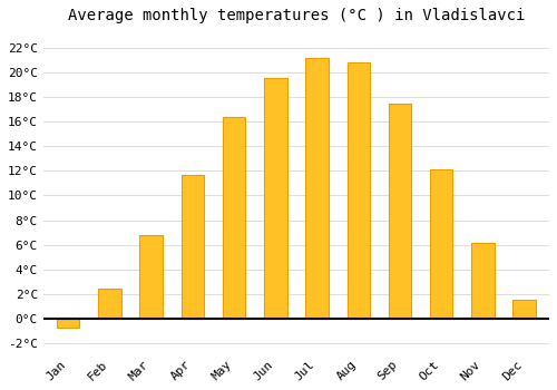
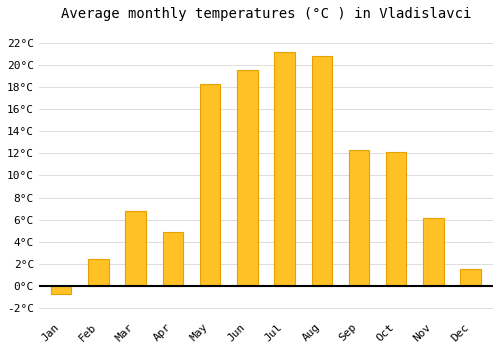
Apr: 11.7°C -> 4.9°C
May: 16.4°C -> 18.3°C
Sep: 17.5°C -> 12.3°C
